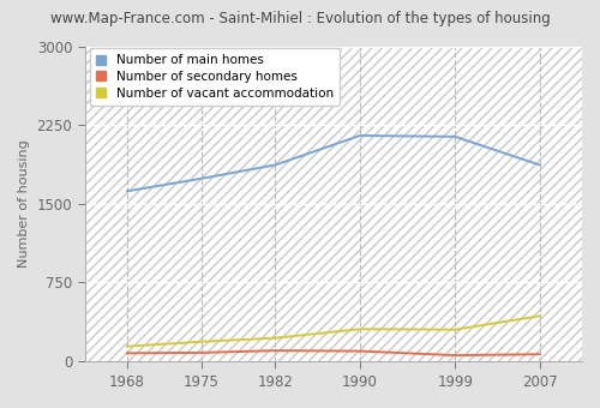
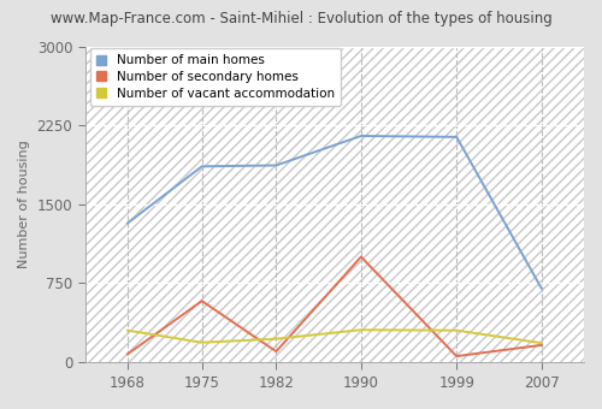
Number of main homes/1968: 1620 -> 1320
Number of vacant accommodation/1968: 140 -> 300
Number of main homes/1975: 1740 -> 1860
Number of secondary homes/1975: 80 -> 580
Number of secondary homes/1990: 100 -> 1000
Number of main homes/2007: 1870 -> 700
Number of secondary homes/2007: 60 -> 160
Number of vacant accommodation/2007: 430 -> 180
